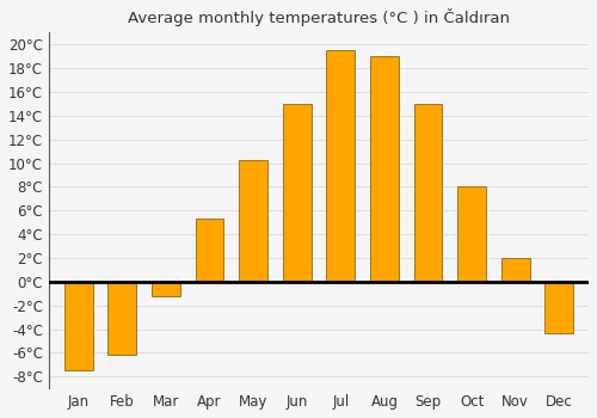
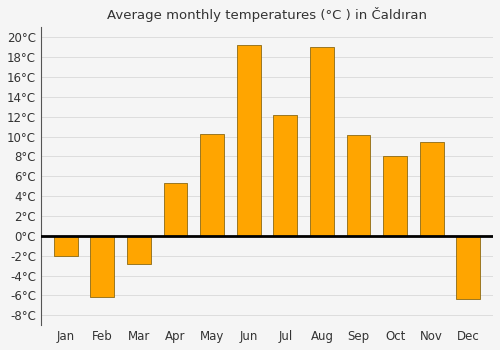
Jan: -7.5°C -> -2.0°C
Mar: -1.2°C -> -2.8°C
Jun: 15.0°C -> 19.2°C
Jul: 19.5°C -> 12.2°C
Sep: 15.0°C -> 10.2°C
Nov: 2.0°C -> 9.4°C
Dec: -4.3°C -> -6.4°C
